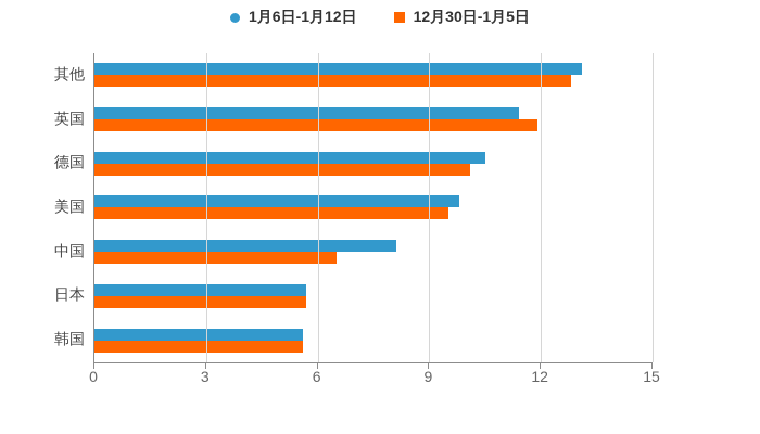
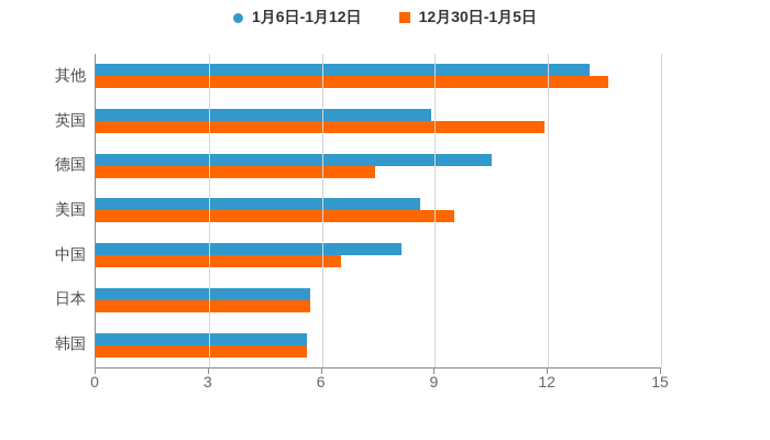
12月30日-1月5日/其他: 12.8 -> 13.6
1月6日-1月12日/英国: 11.4 -> 8.9
12月30日-1月5日/德国: 10.1 -> 7.4
1月6日-1月12日/美国: 9.8 -> 8.6
